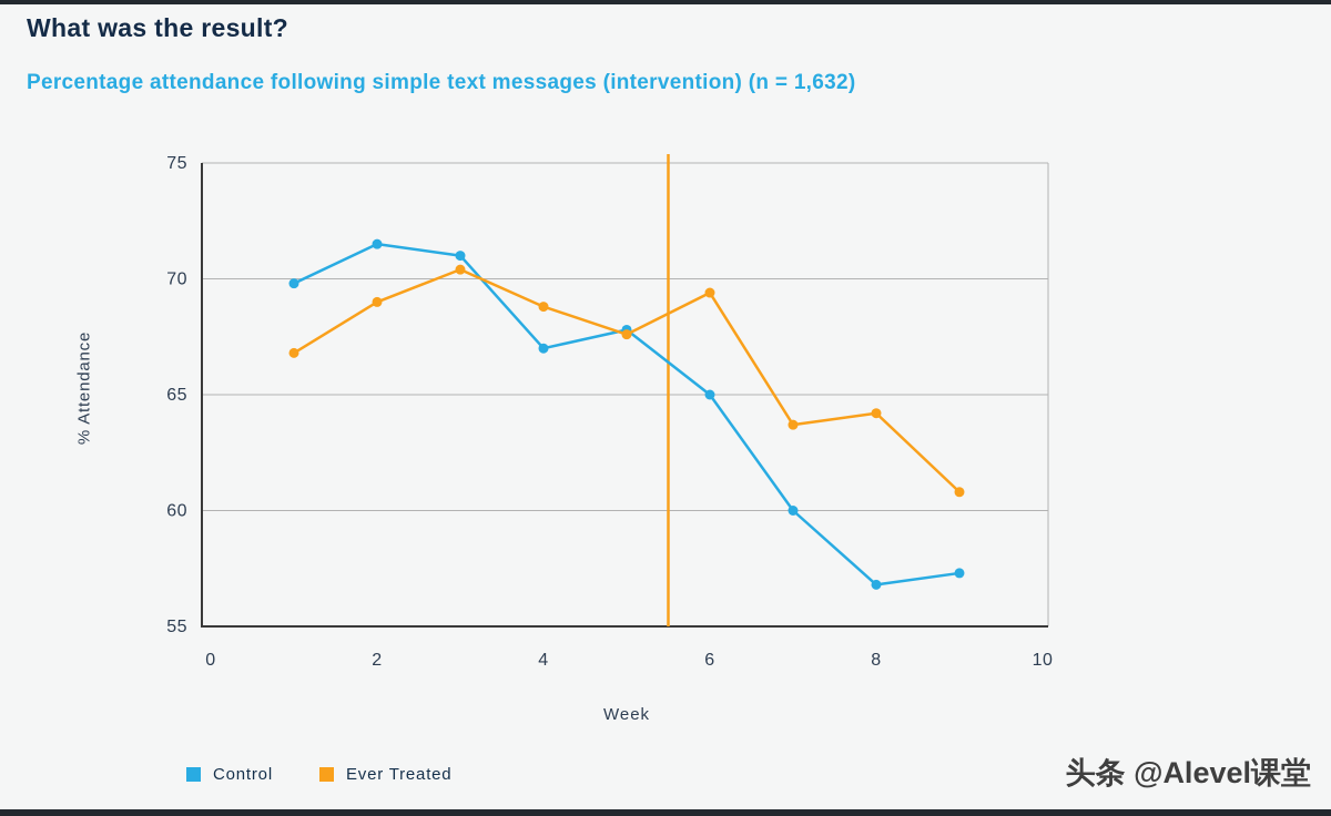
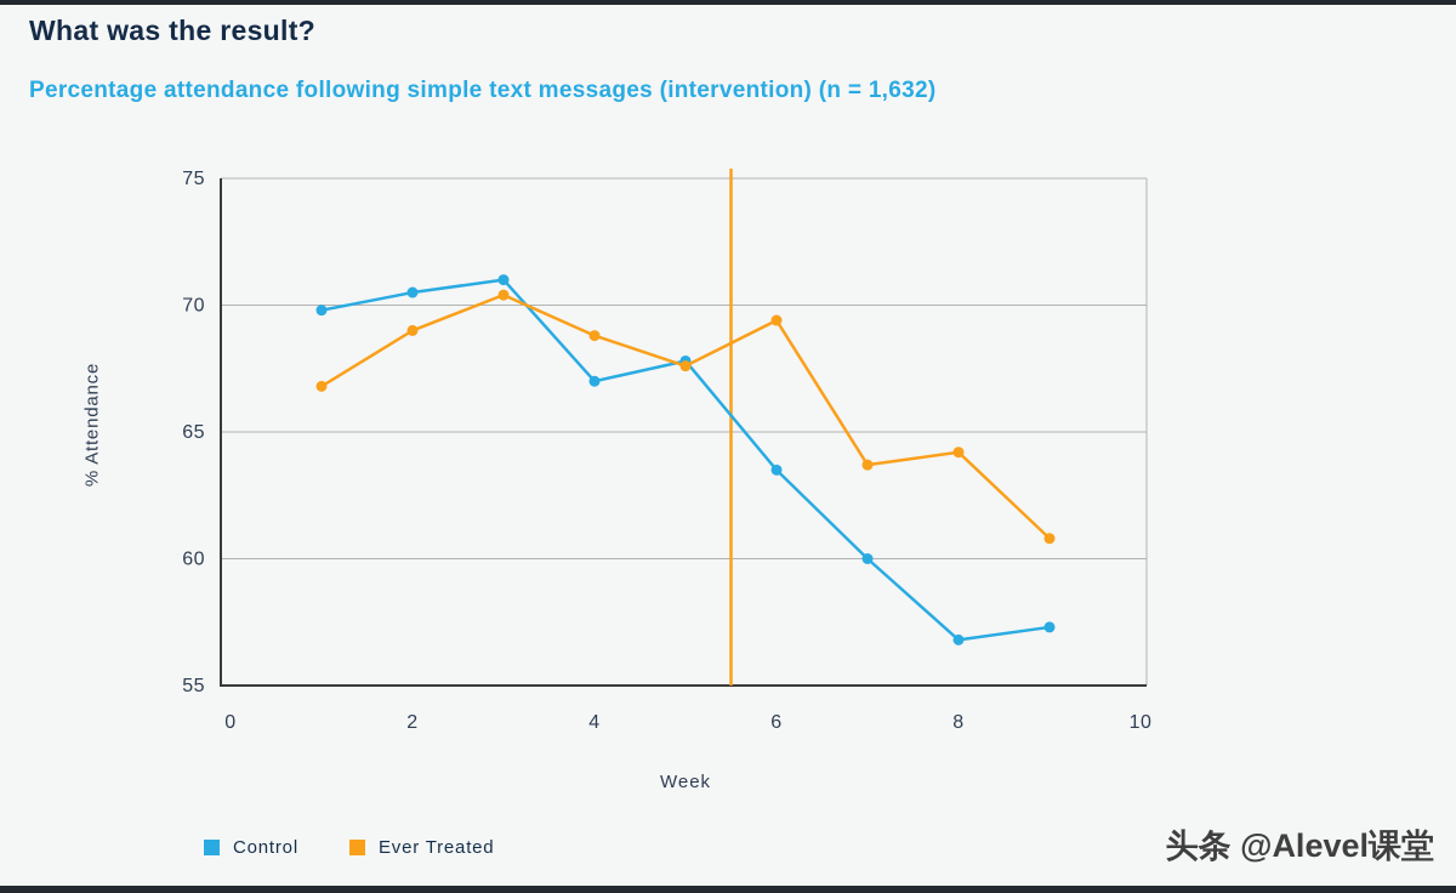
Control/2: 71.5 -> 70.5
Control/6: 65.0 -> 63.5
